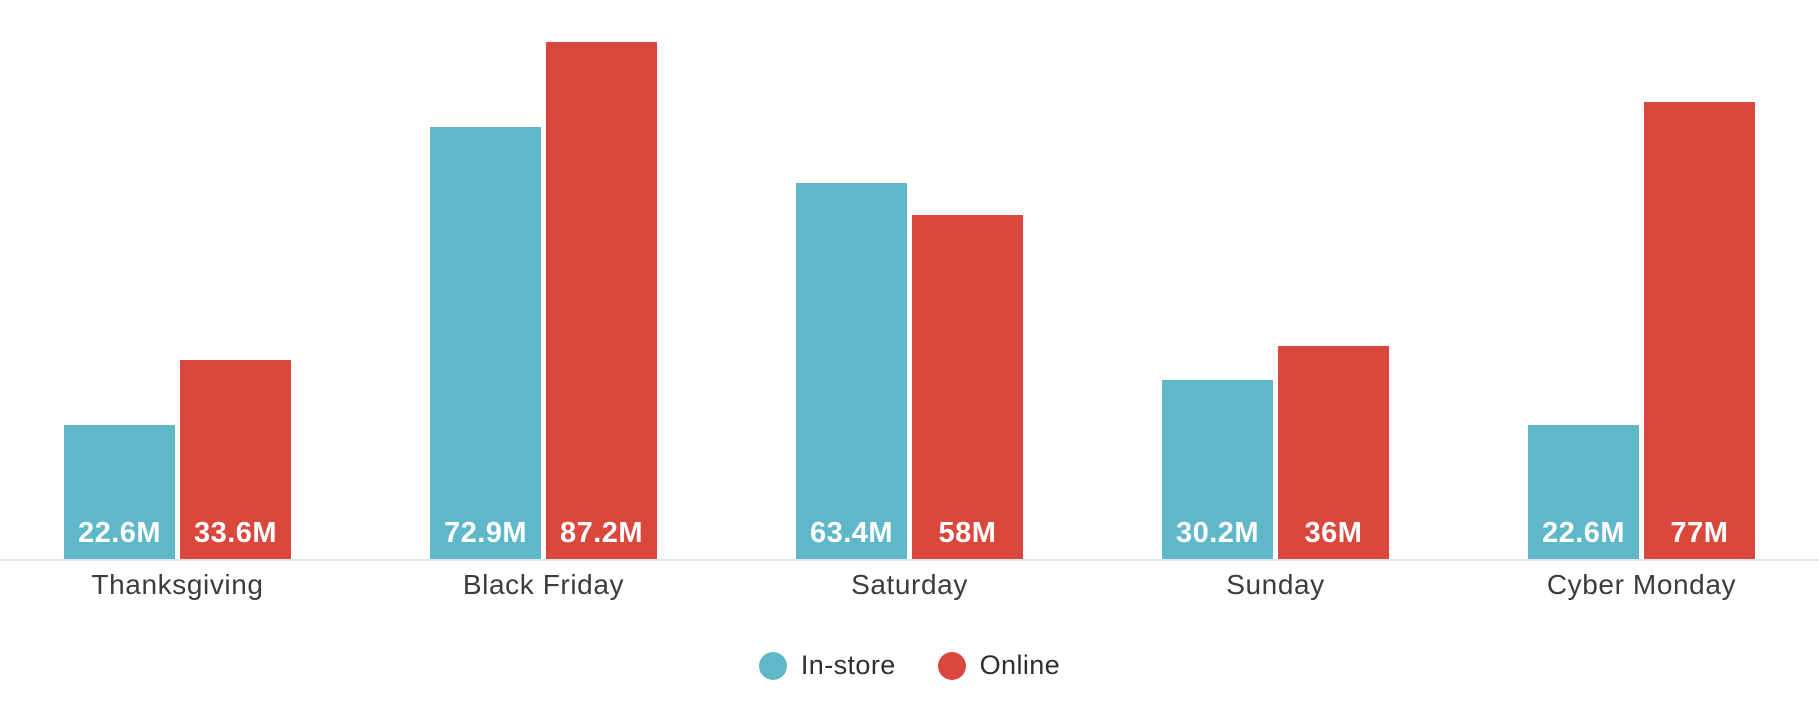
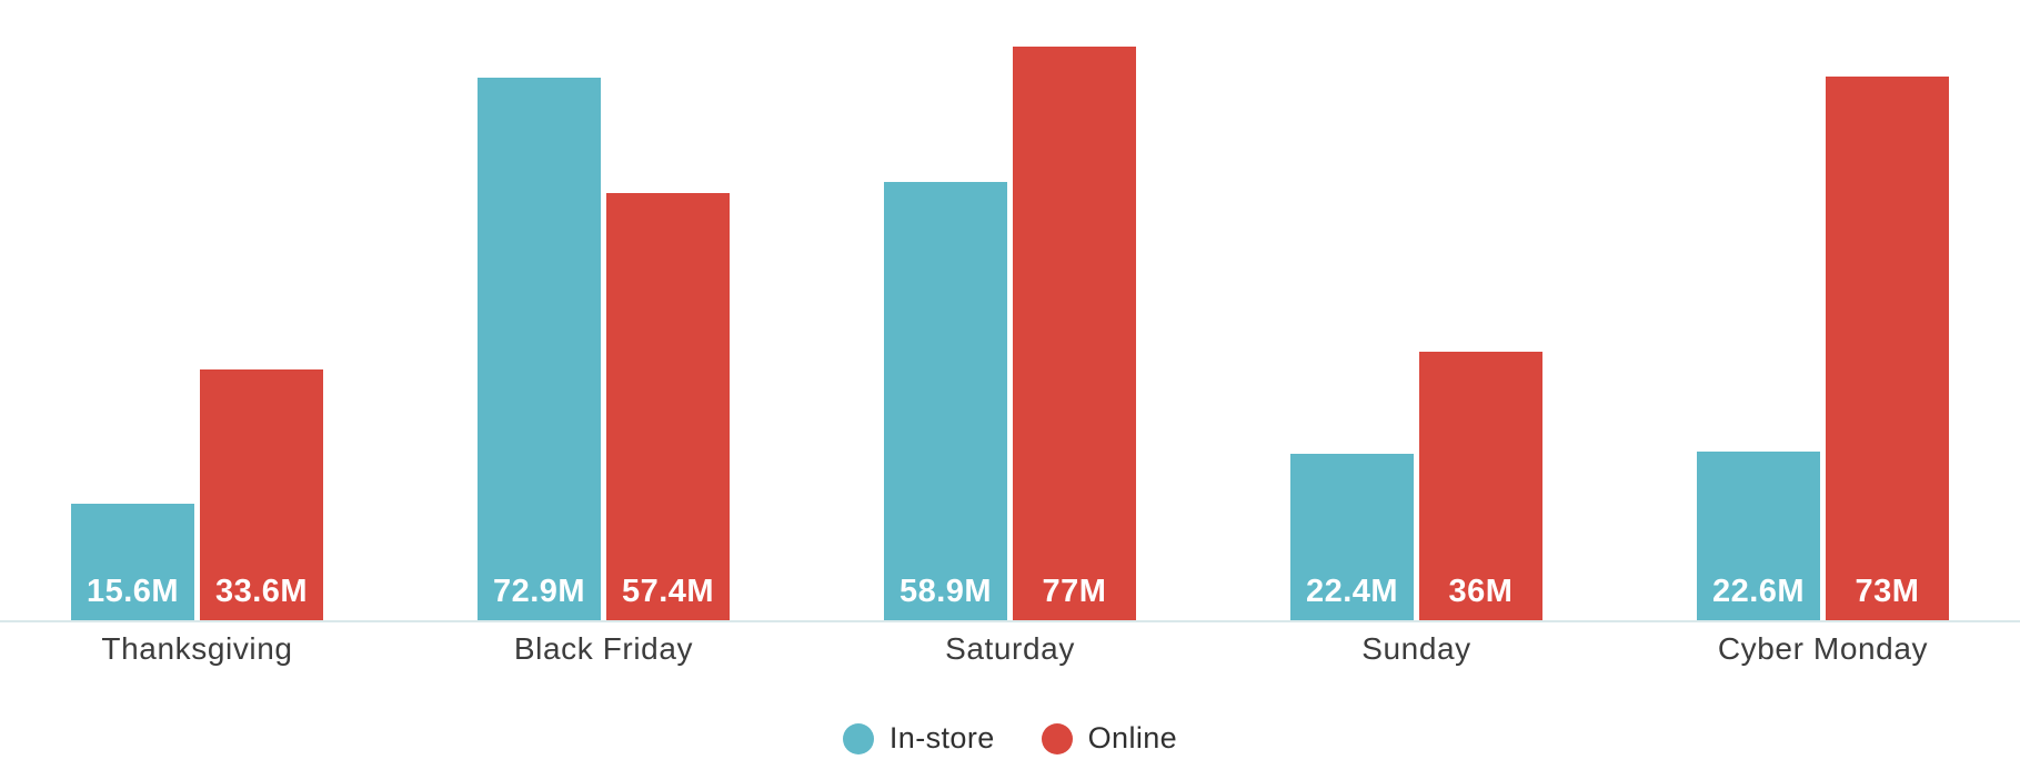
In-store/Thanksgiving: 22.6M -> 15.6M
Online/Black Friday: 87.2M -> 57.4M
In-store/Saturday: 63.4M -> 58.9M
Online/Saturday: 58M -> 77M
In-store/Sunday: 30.2M -> 22.4M
Online/Cyber Monday: 77M -> 73M
